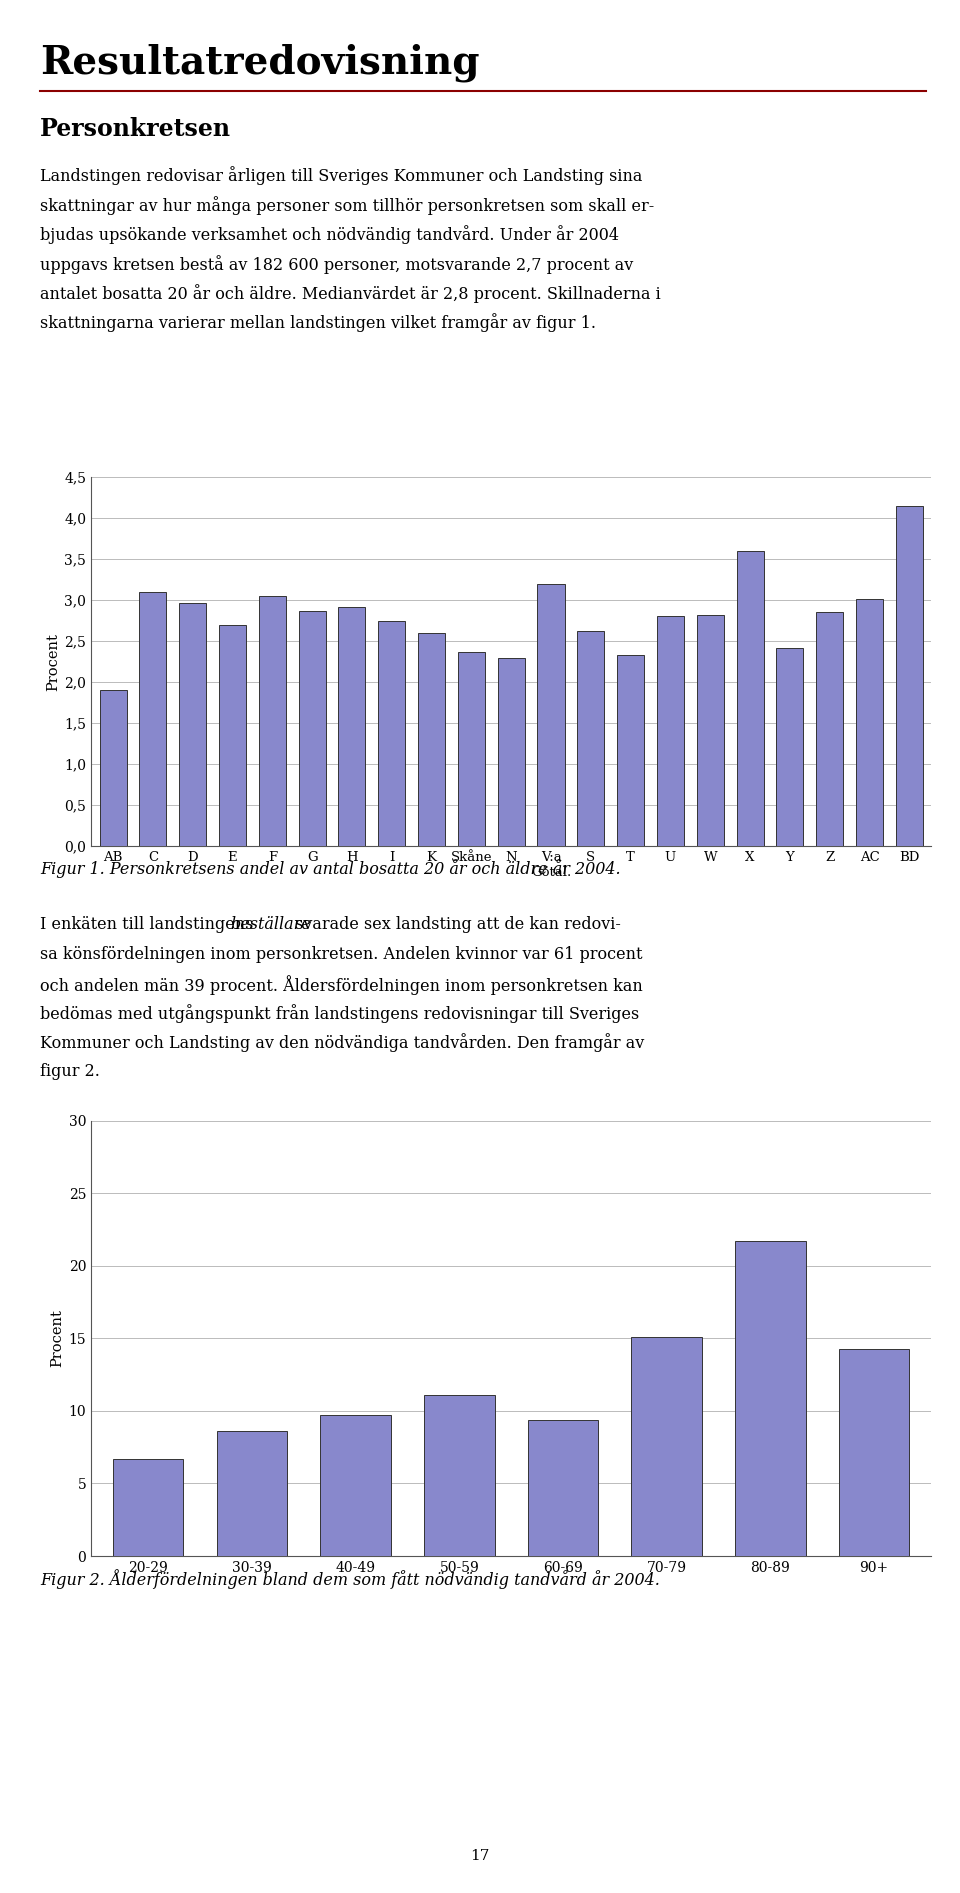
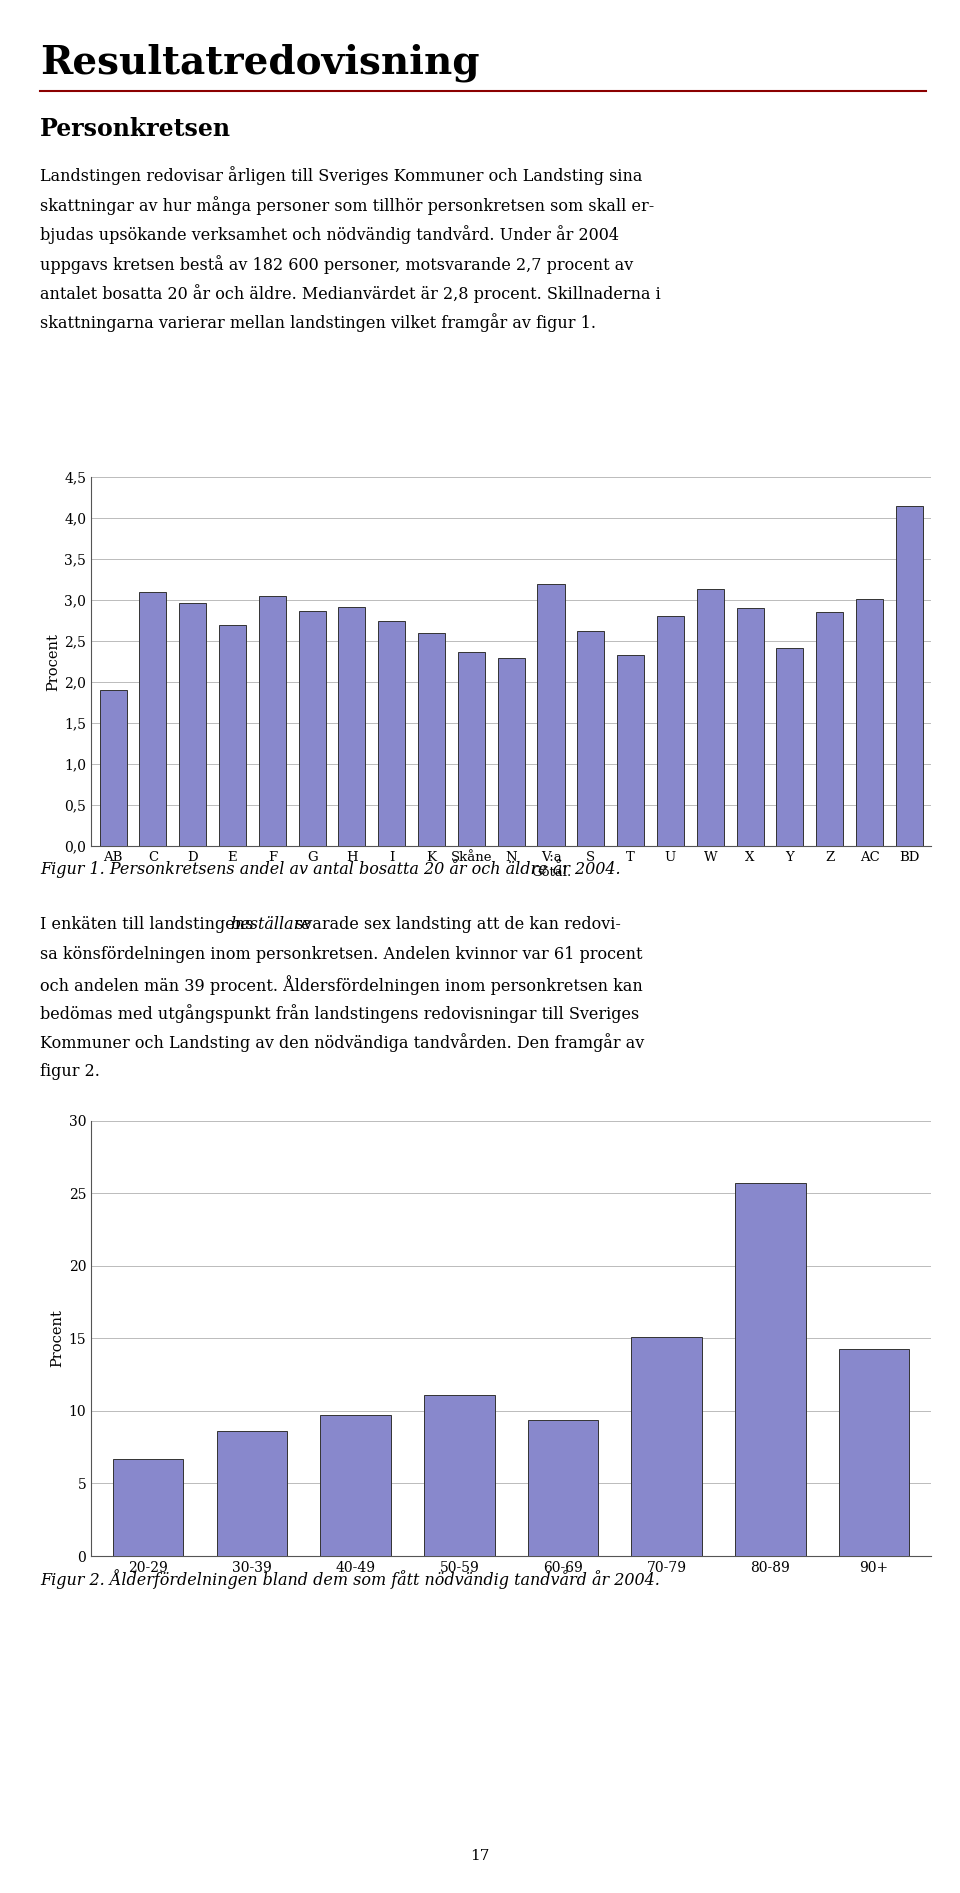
W: 2,82 -> 3,13
X: 3,60 -> 2,90
80-89: 21.7 -> 25.7
